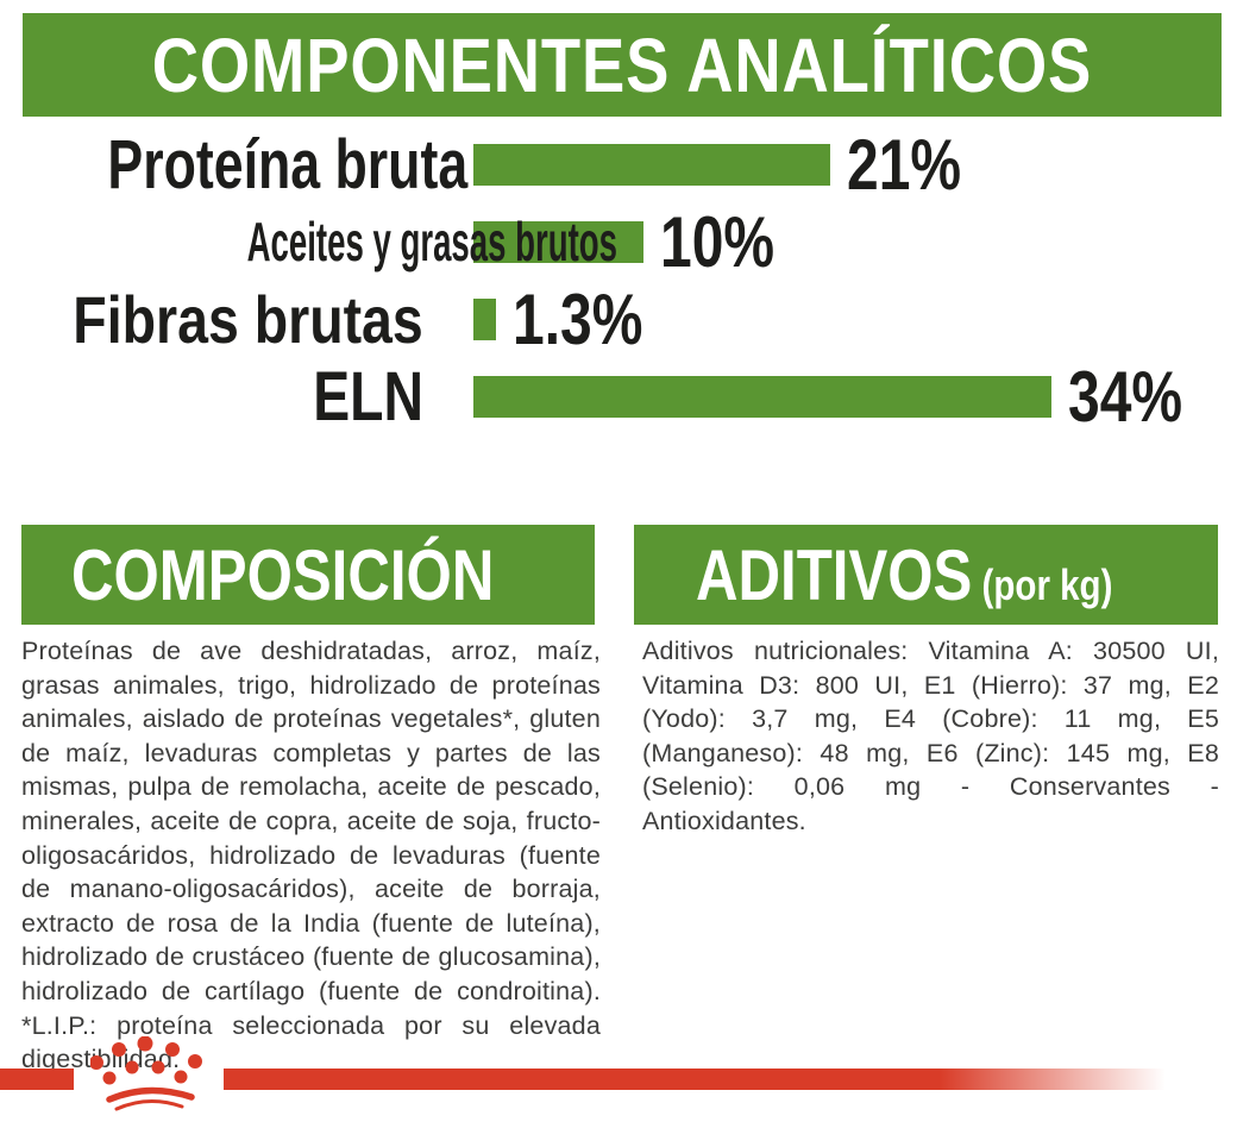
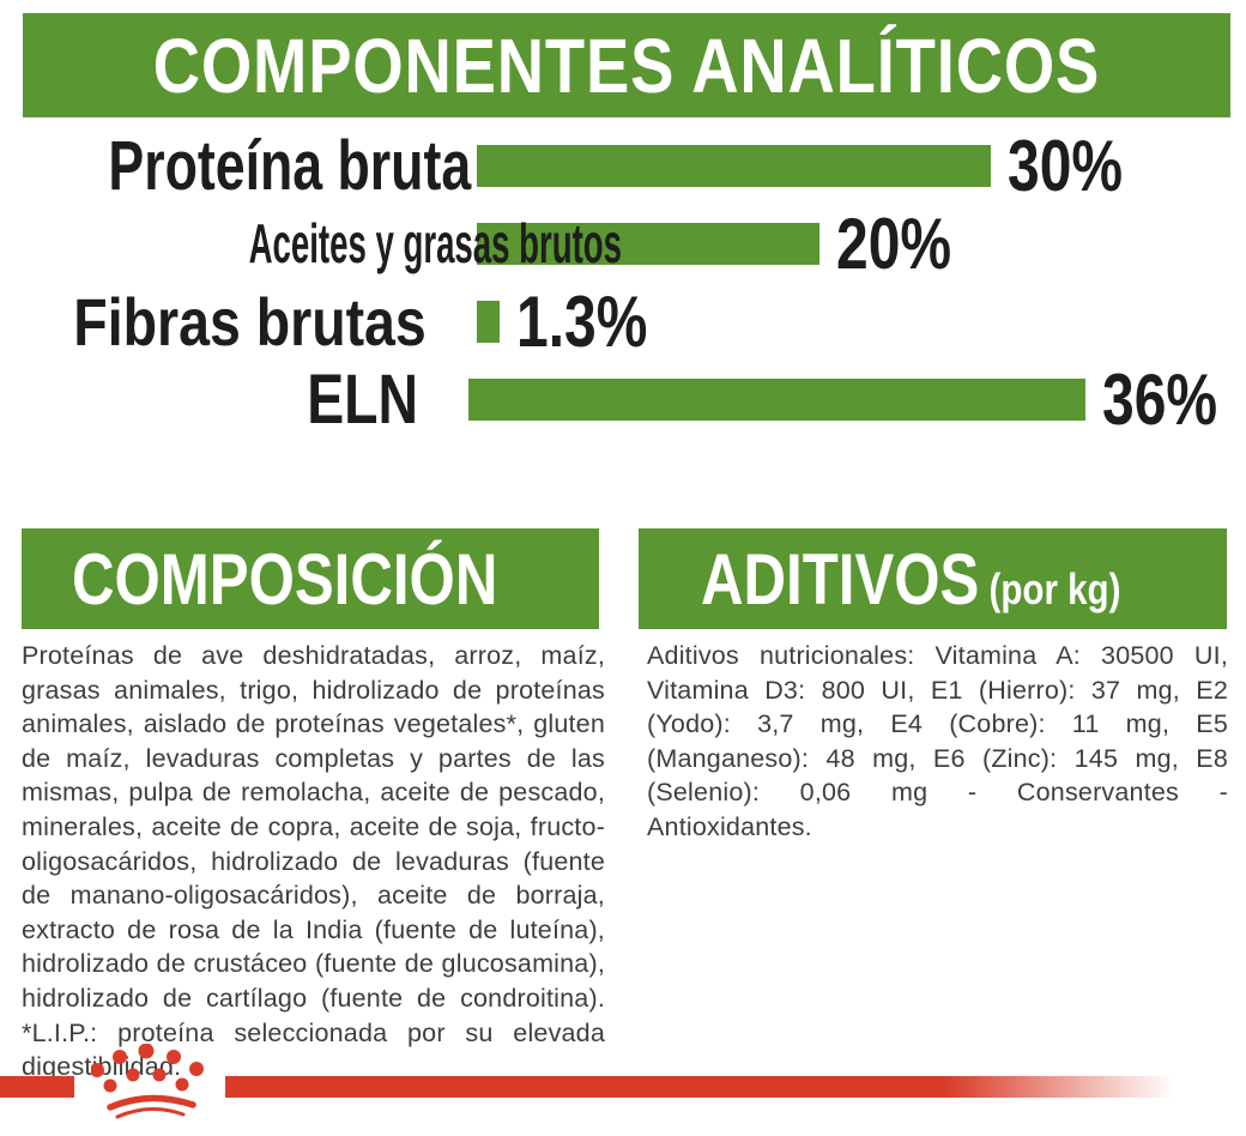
Proteína bruta: 21% -> 30%
Aceites y grasas brutos: 10% -> 20%
ELN: 34% -> 36%
